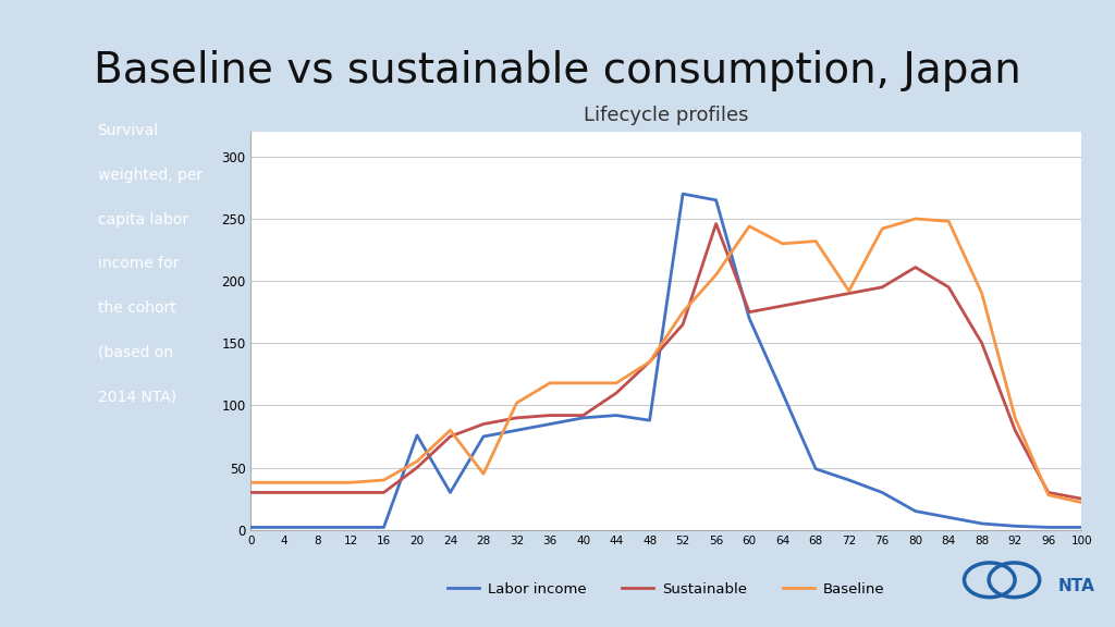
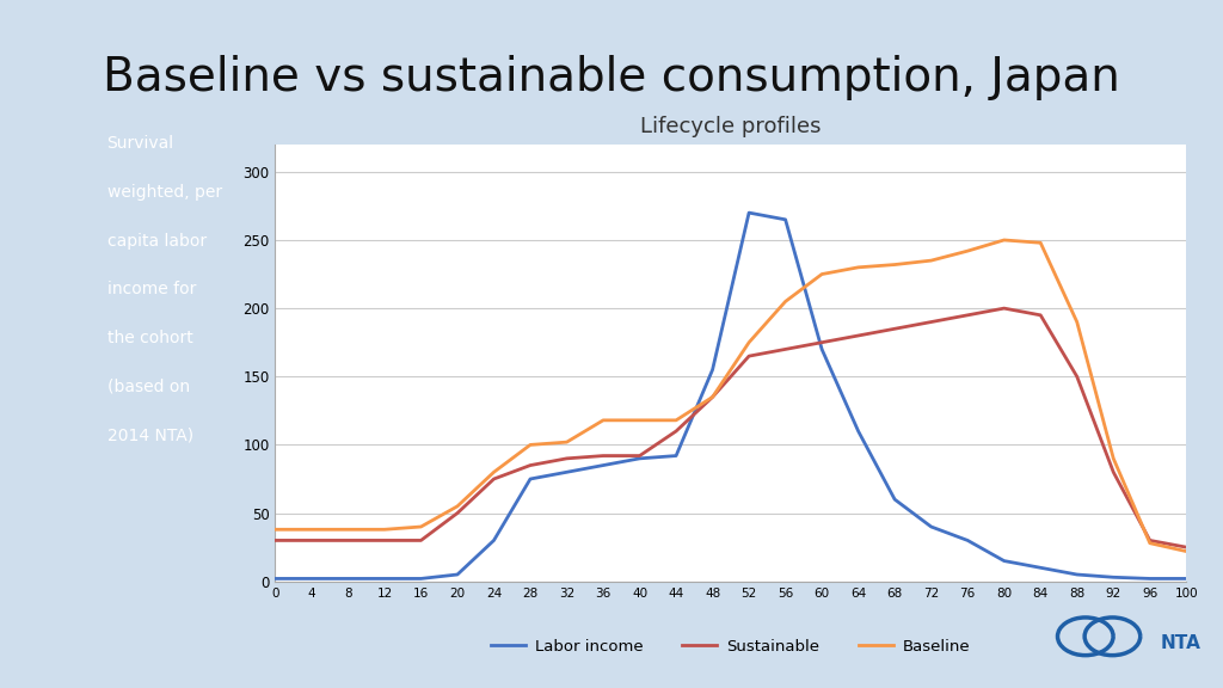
Labor income/20: 76 -> 5
Baseline/28: 45 -> 100
Labor income/48: 88 -> 155
Sustainable/56: 246 -> 170
Baseline/60: 244 -> 225
Labor income/68: 49 -> 60
Baseline/72: 192 -> 235
Sustainable/80: 211 -> 200
